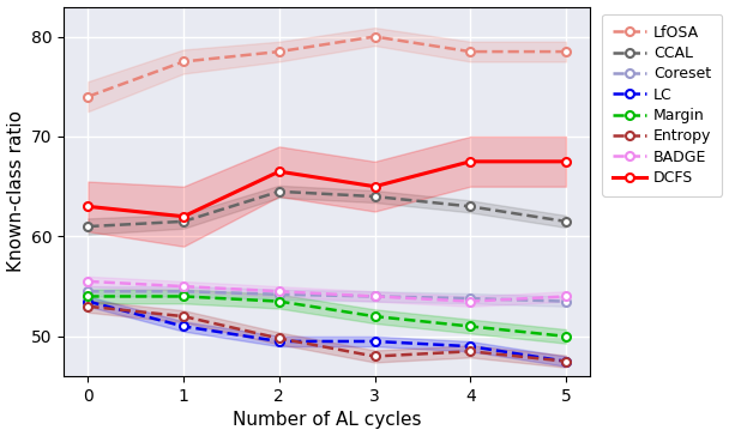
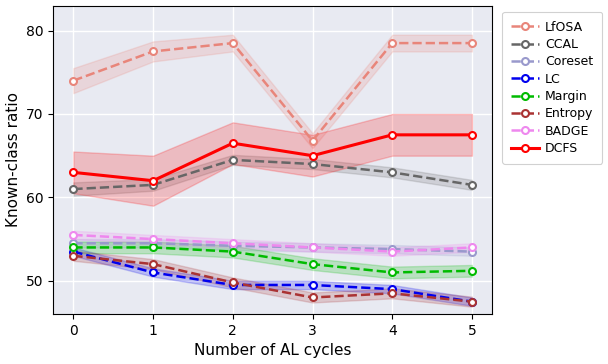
LfOSA/3: 80.0 -> 66.8
Margin/5: 50.0 -> 51.2
